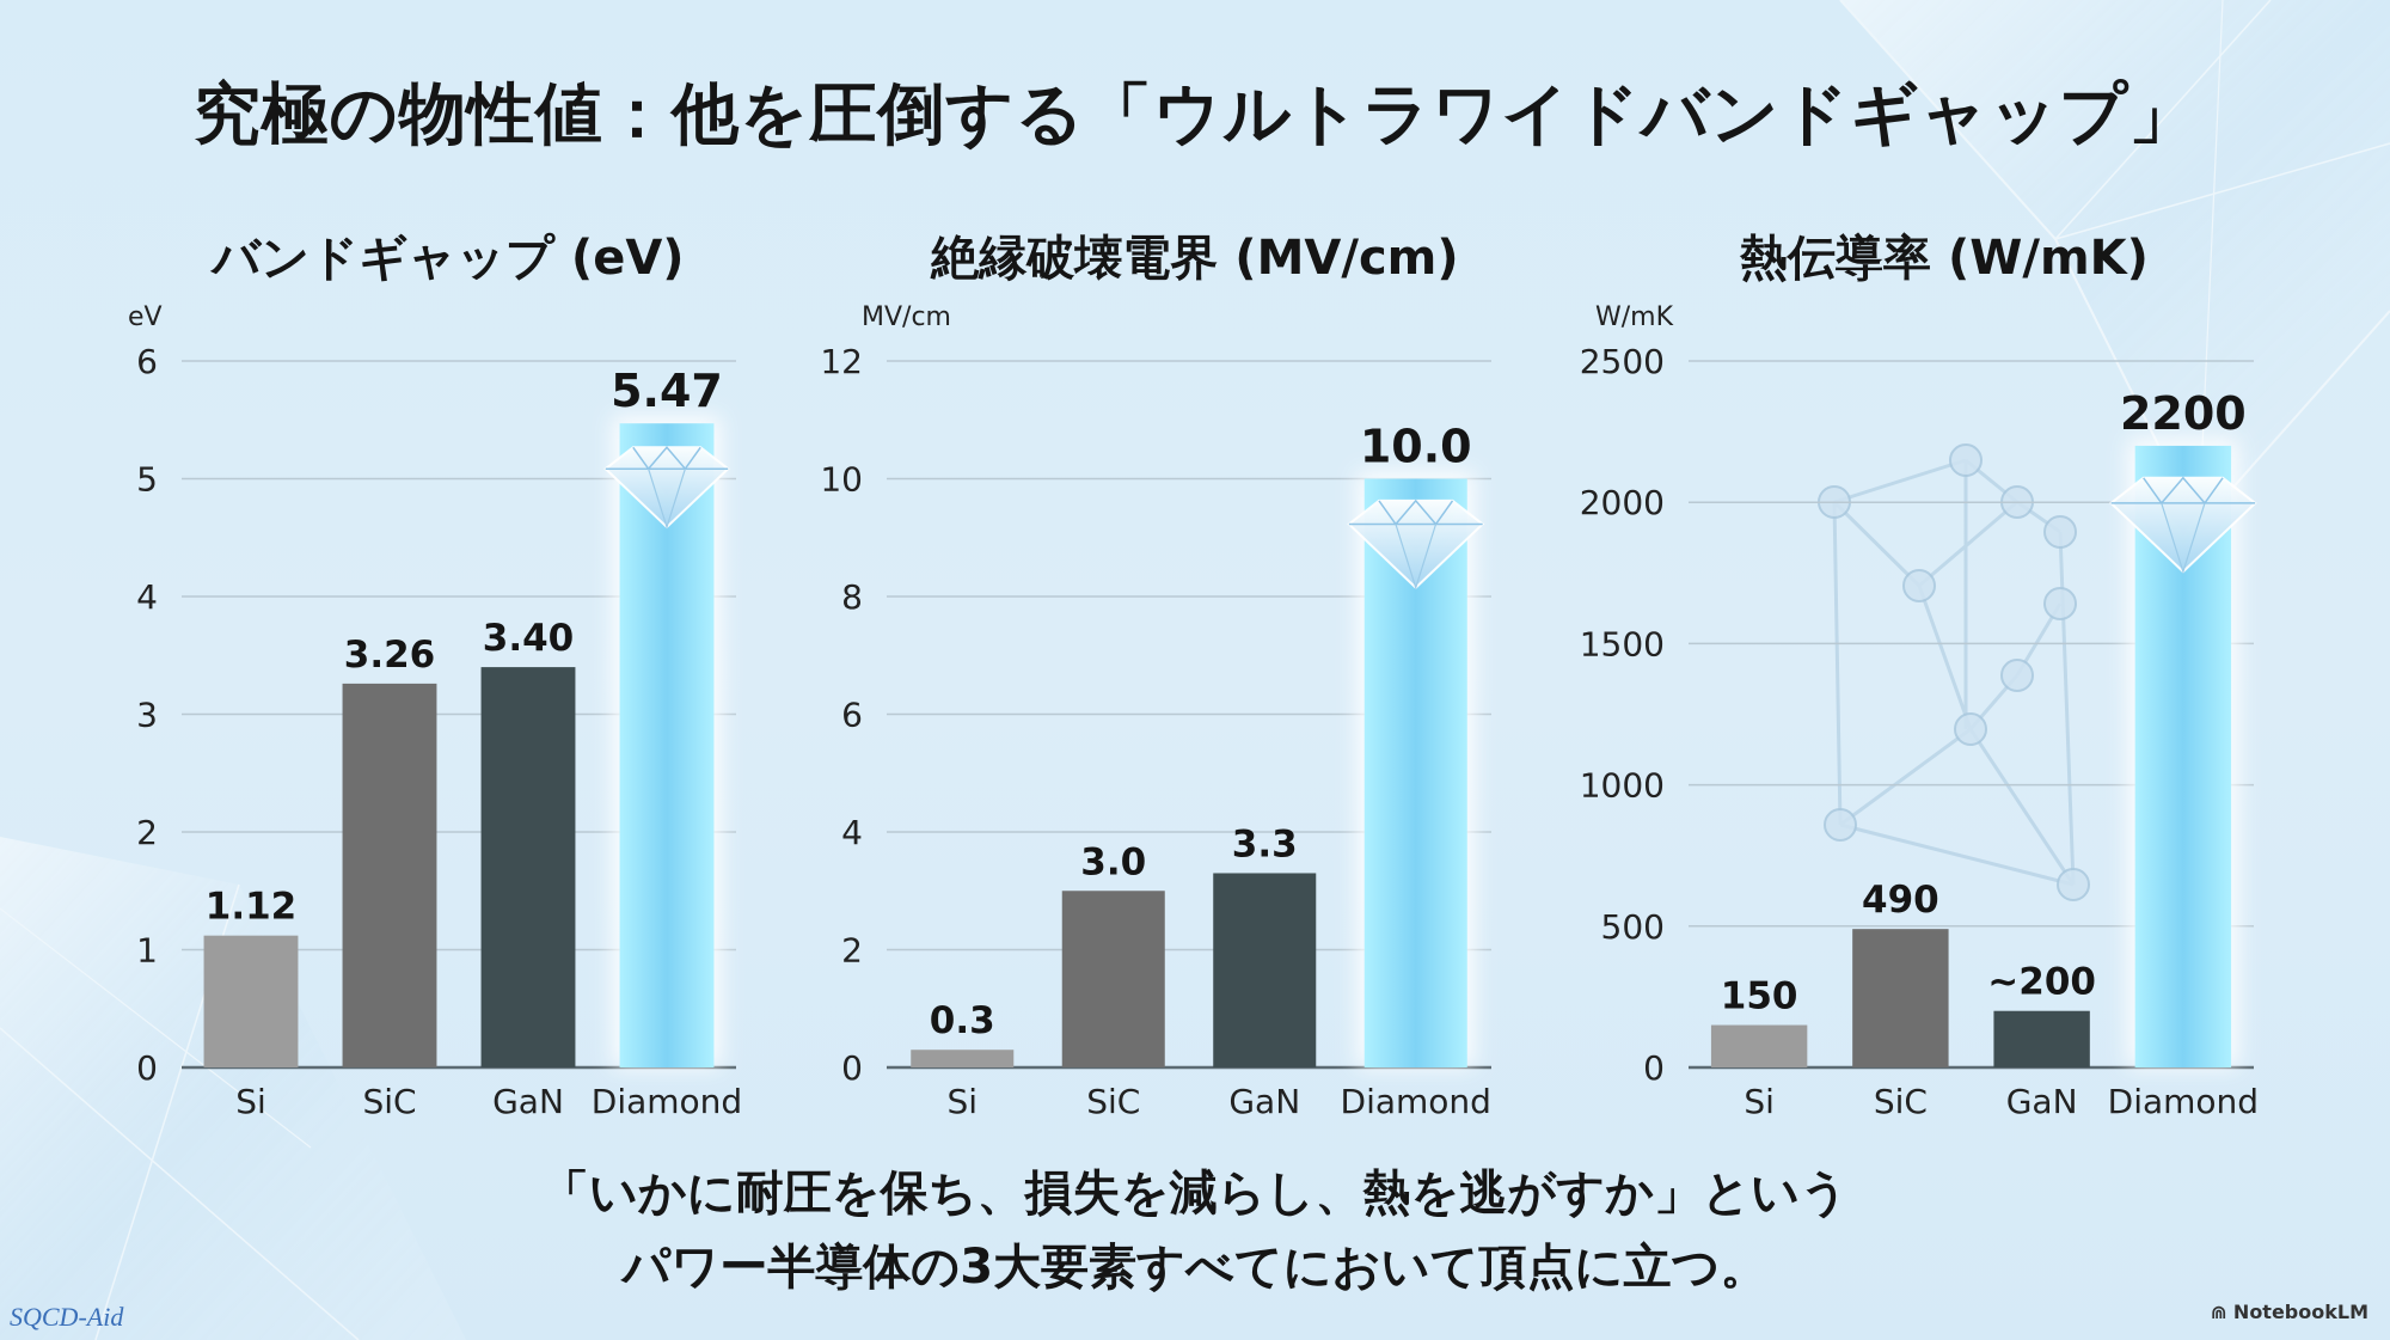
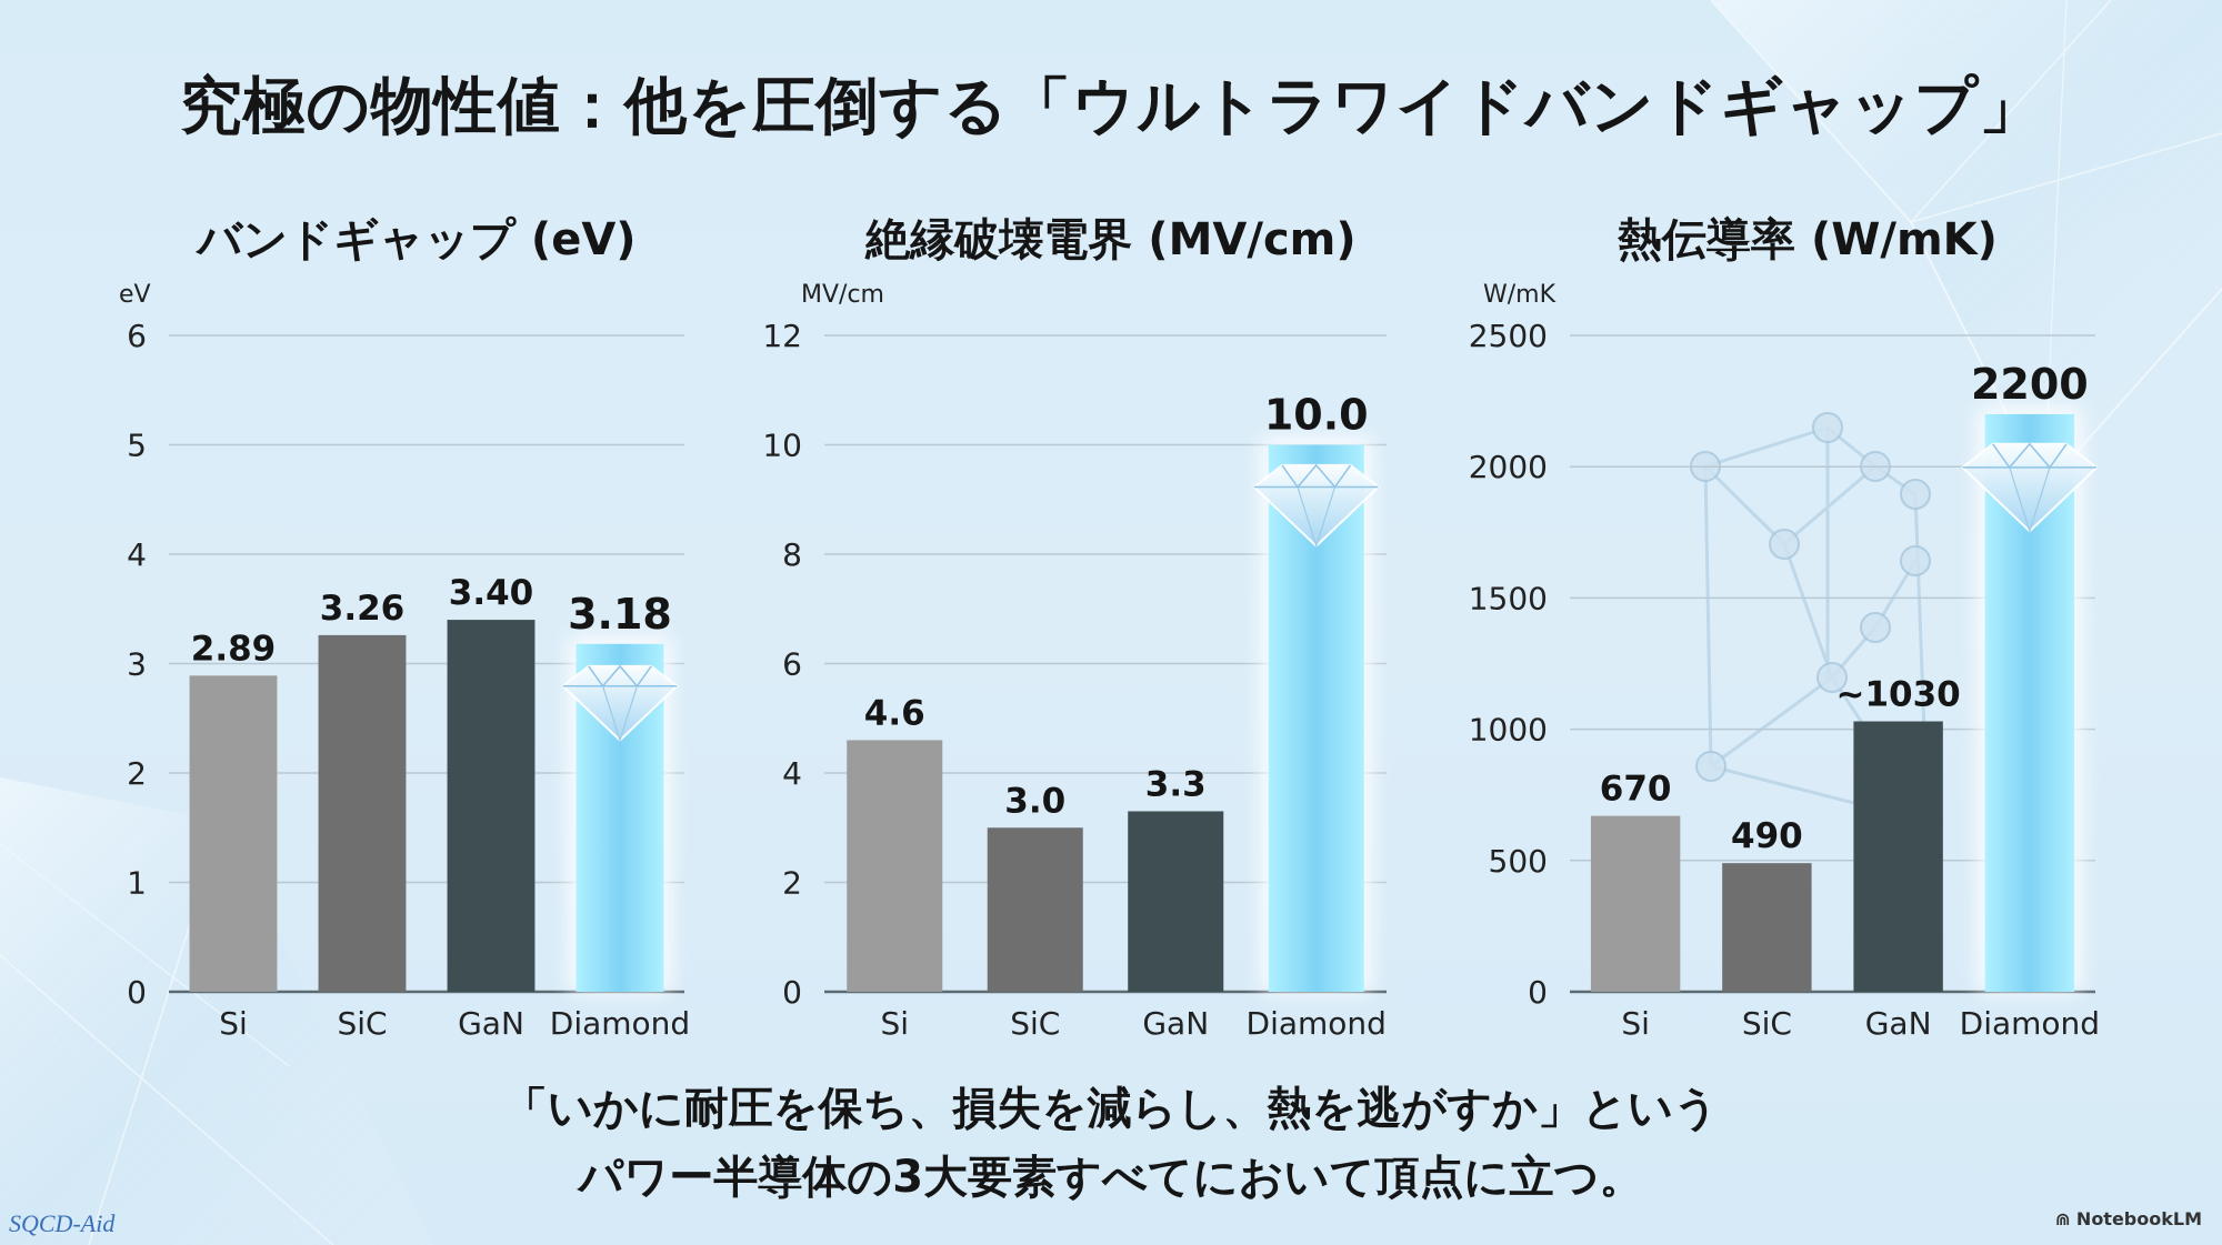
バンドギャップ (eV)/Si: 1.12 -> 2.89
バンドギャップ (eV)/Diamond: 5.47 -> 3.18
絶縁破壊電界 (MV/cm)/Si: 0.3 -> 4.6
熱伝導率 (W/mK)/Si: 150 -> 670
熱伝導率 (W/mK)/GaN: 200 -> 1030
